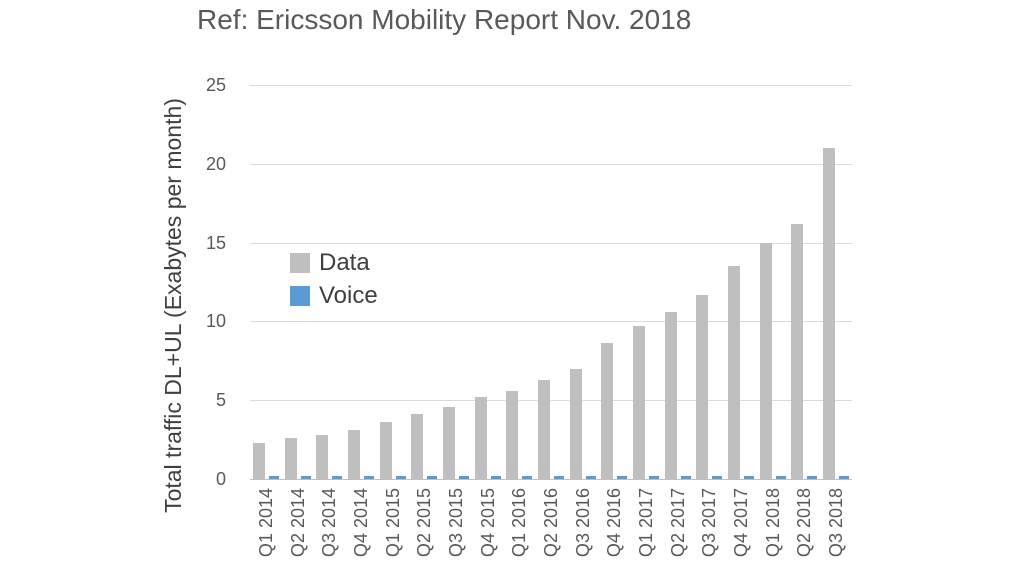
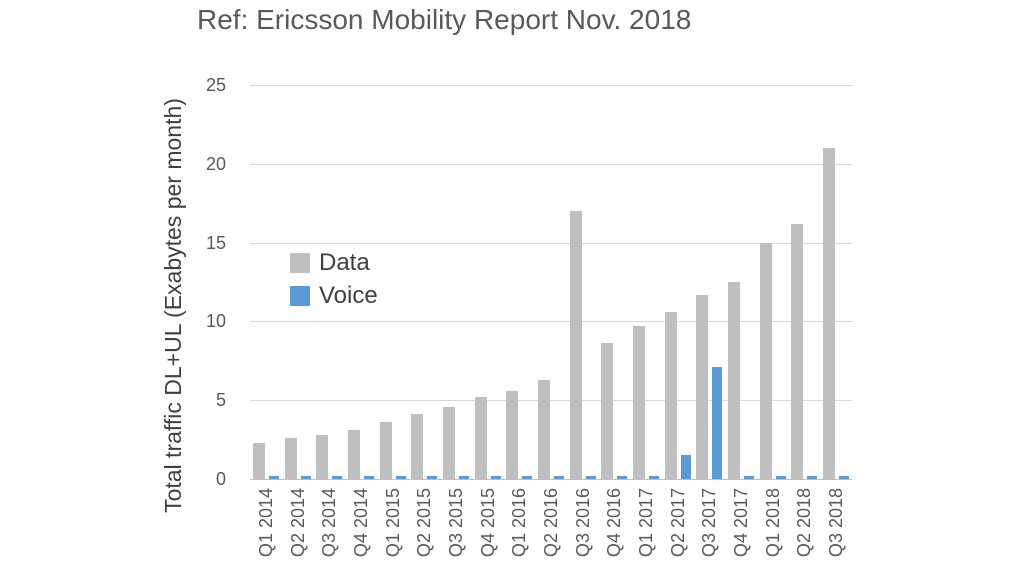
Data/Q3 2016: 7.0 -> 17.0
Voice/Q2 2017: 0.2 -> 1.5
Voice/Q3 2017: 0.2 -> 7.1
Data/Q4 2017: 13.5 -> 12.5
